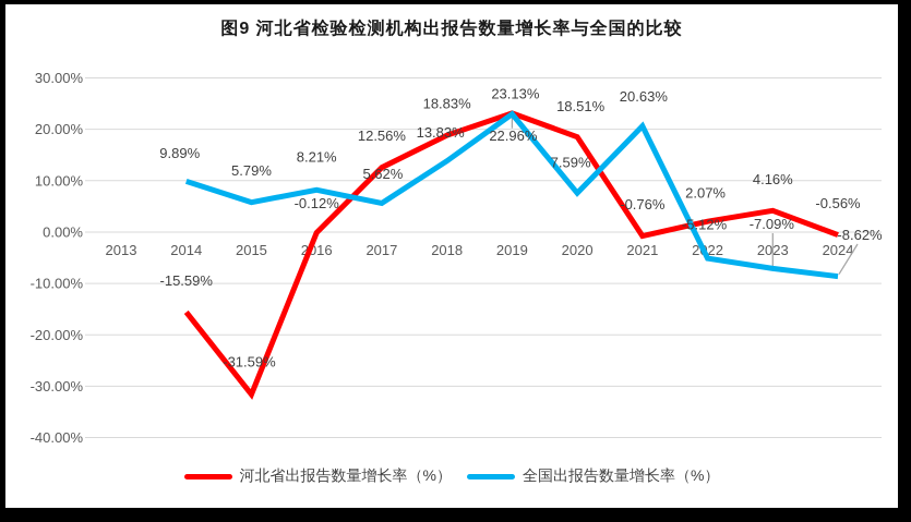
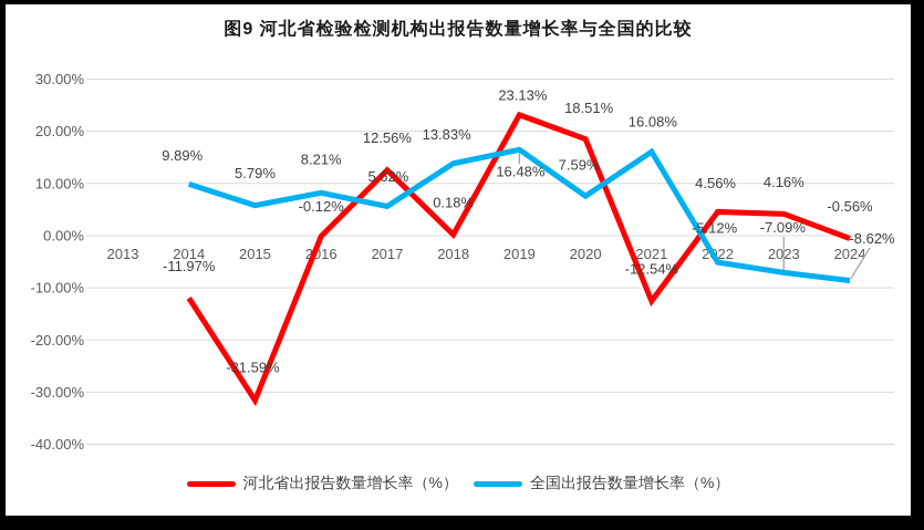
河北省出报告数量增长率（%）/2014: -15.59% -> -11.97%
河北省出报告数量增长率（%）/2018: 18.83% -> 0.18%
全国出报告数量增长率（%）/2019: 22.96% -> 16.48%
河北省出报告数量增长率（%）/2021: -0.76% -> -12.54%
全国出报告数量增长率（%）/2021: 20.63% -> 16.08%
河北省出报告数量增长率（%）/2022: 2.07% -> 4.56%
